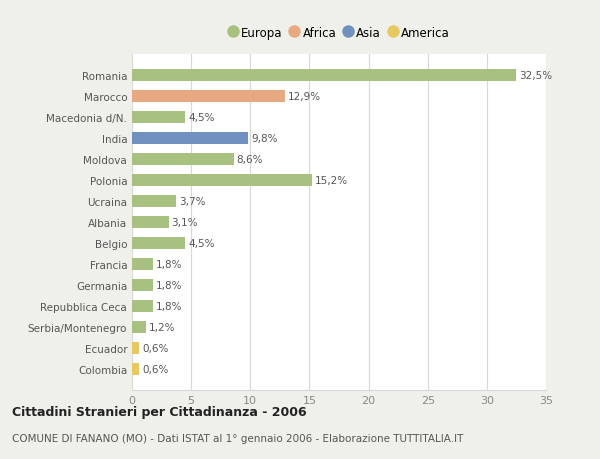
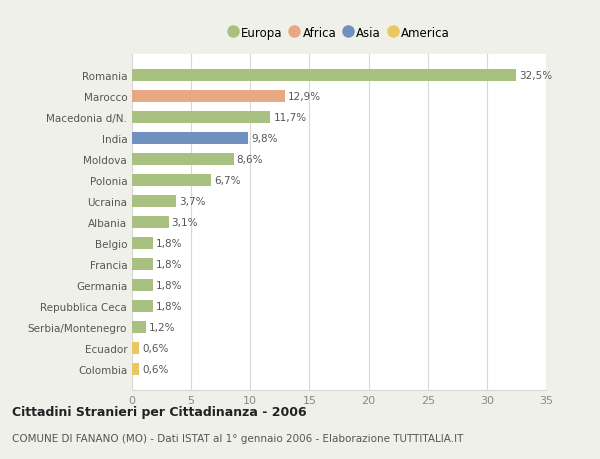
Macedonia d/N.: 4,5% -> 11,7%
Polonia: 15,2% -> 6,7%
Belgio: 4,5% -> 1,8%
